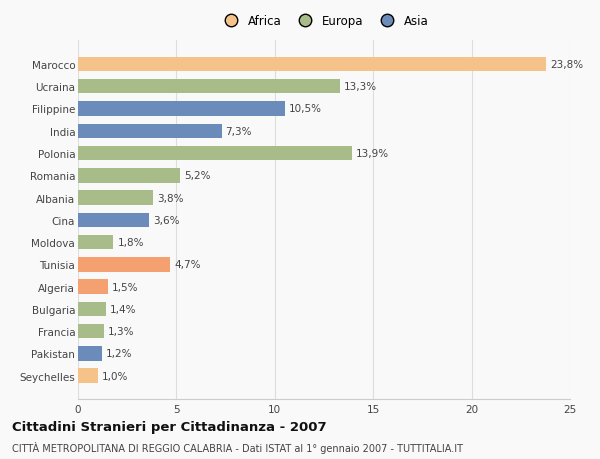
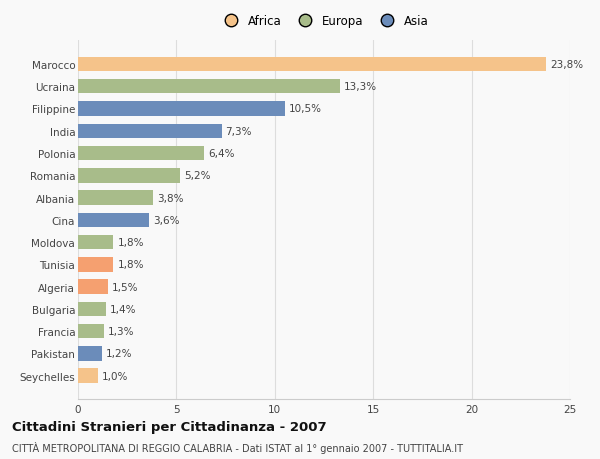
Polonia: 13,9% -> 6,4%
Tunisia: 4,7% -> 1,8%
